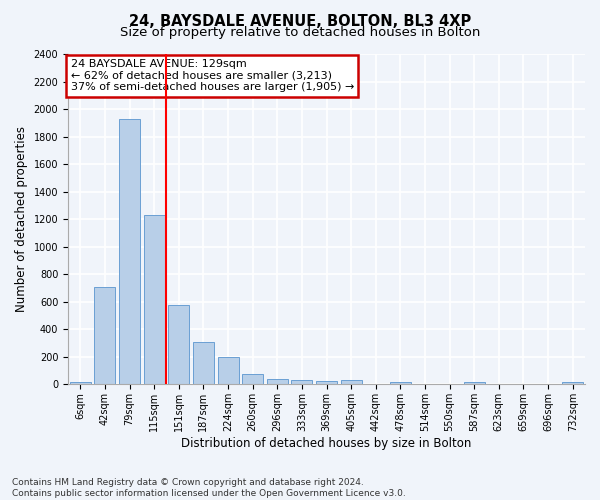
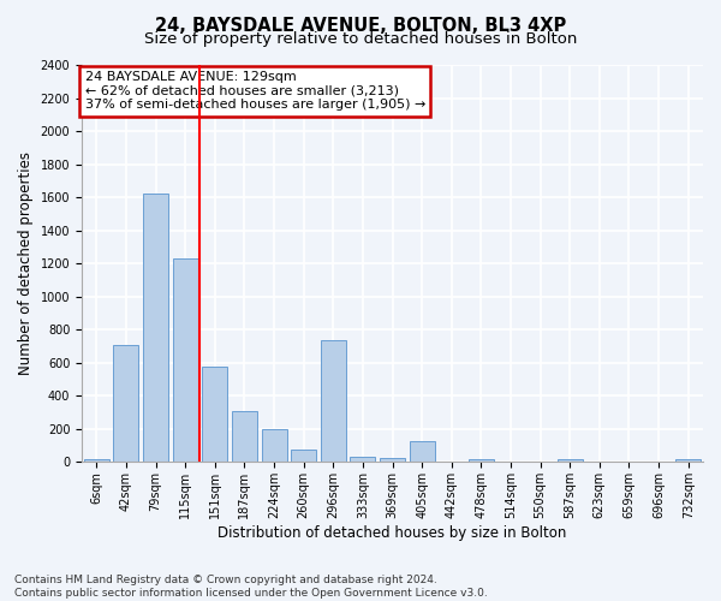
79sqm: 1930 -> 1620
296sqm: 40 -> 740
405sqm: 40 -> 130
